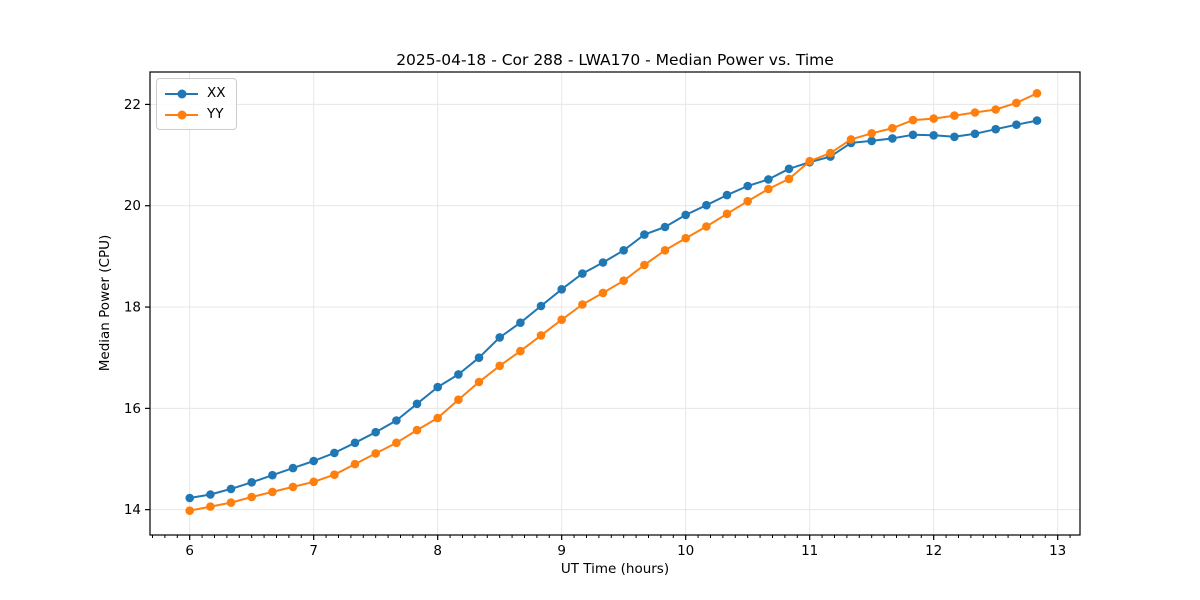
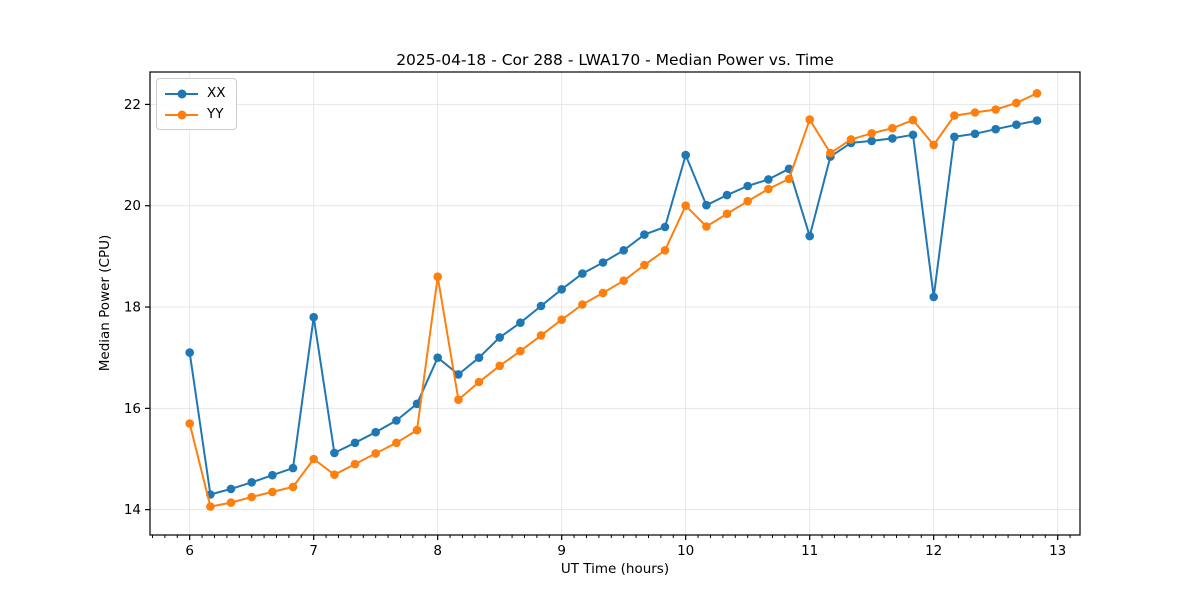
XX/6: 14.2 -> 17.1
YY/6: 14.0 -> 15.7
XX/7: 15.0 -> 17.8
YY/7: 14.6 -> 15.0
XX/8: 16.4 -> 17.0
YY/8: 15.8 -> 18.6
XX/10: 19.8 -> 21.0
YY/10: 19.4 -> 20.0
XX/11: 20.9 -> 19.4
YY/11: 20.9 -> 21.7
XX/12: 21.4 -> 18.2
YY/12: 21.7 -> 21.2
